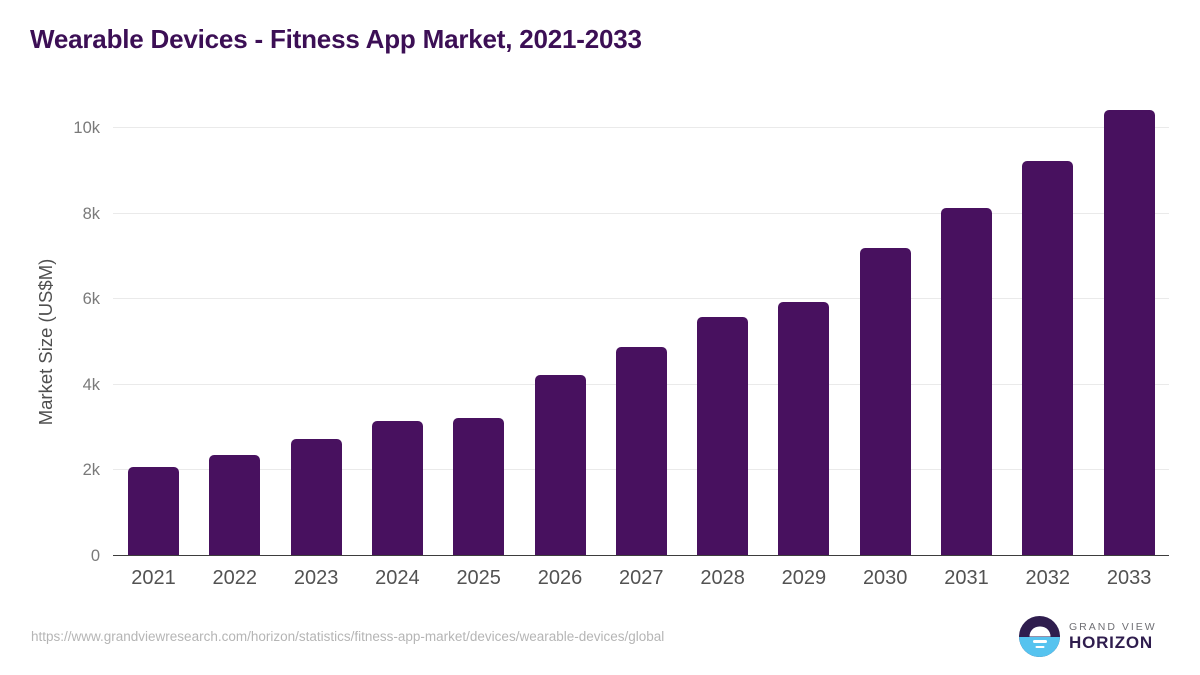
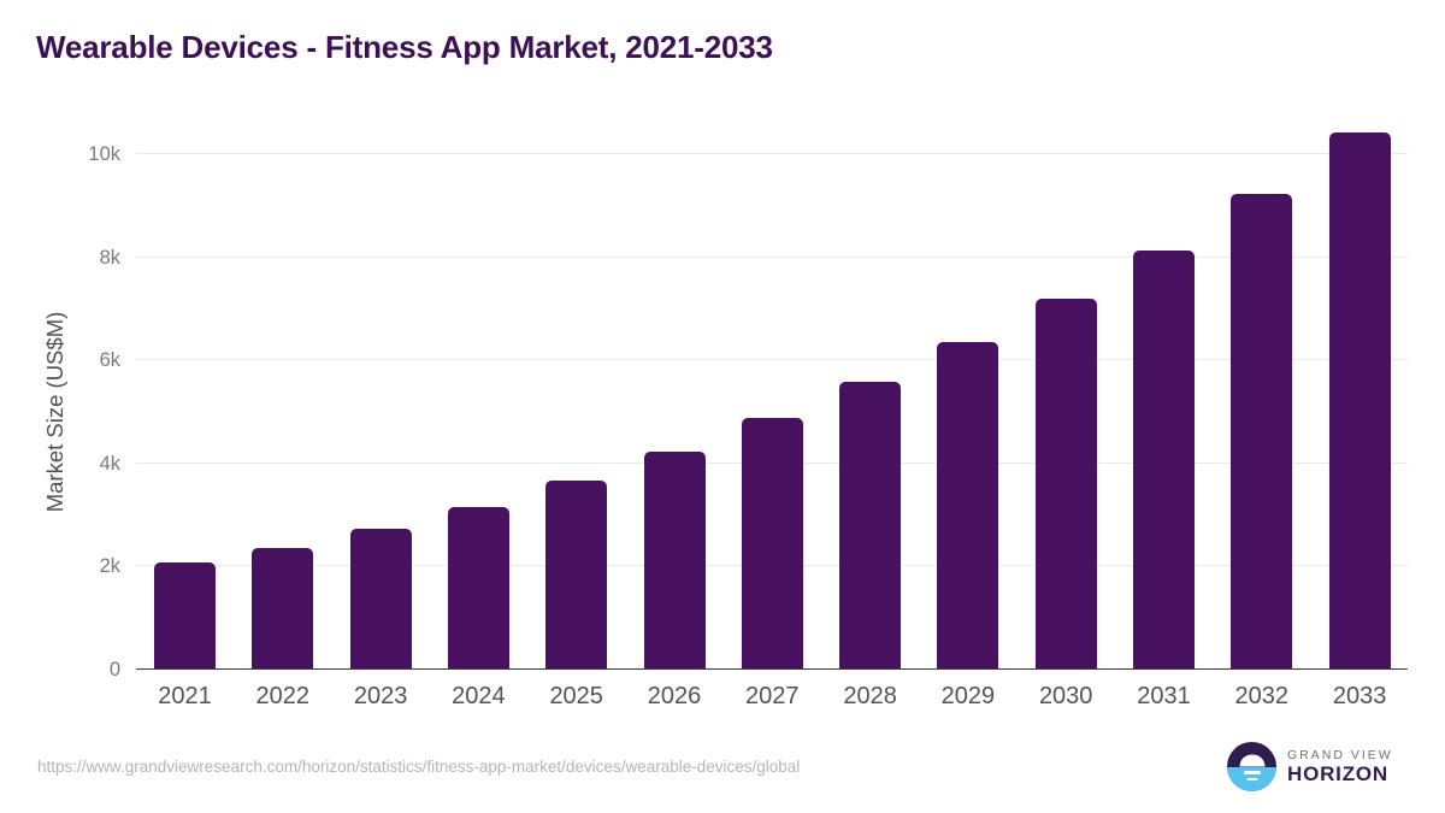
2025: 3.2k -> 3.6k
2029: 5.9k -> 6.3k
